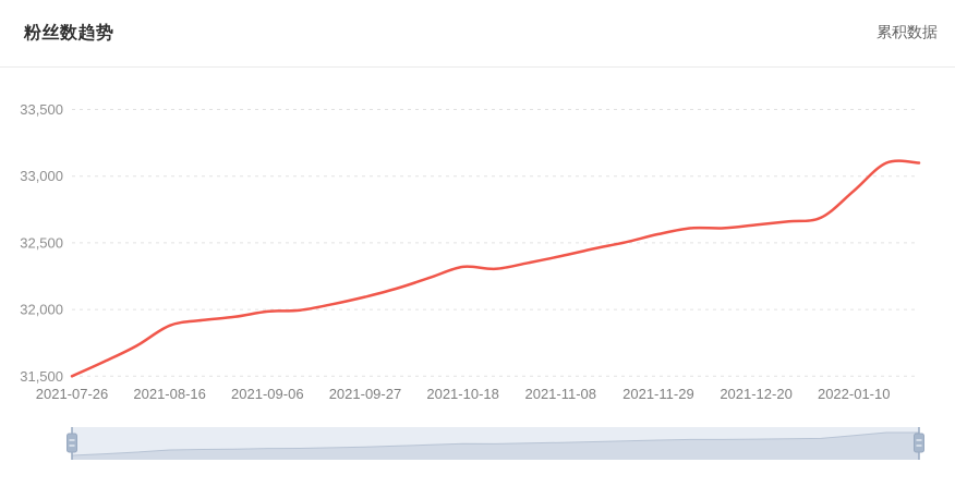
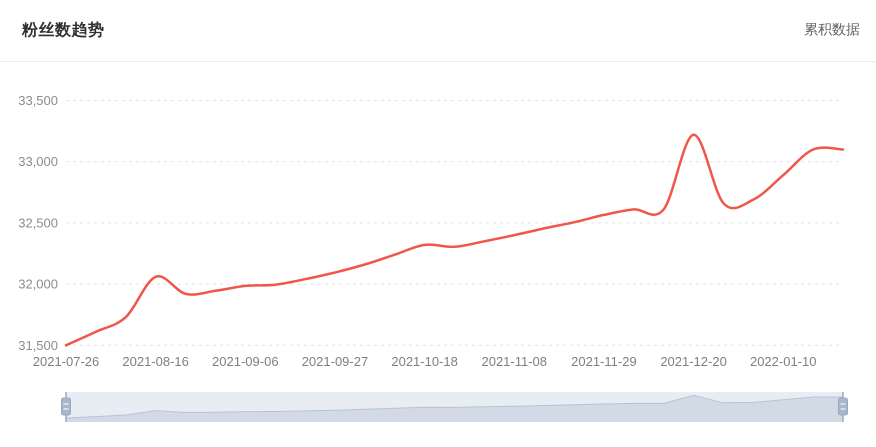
2021-08-16: 31880 -> 32060
2021-12-20: 32640 -> 33220
